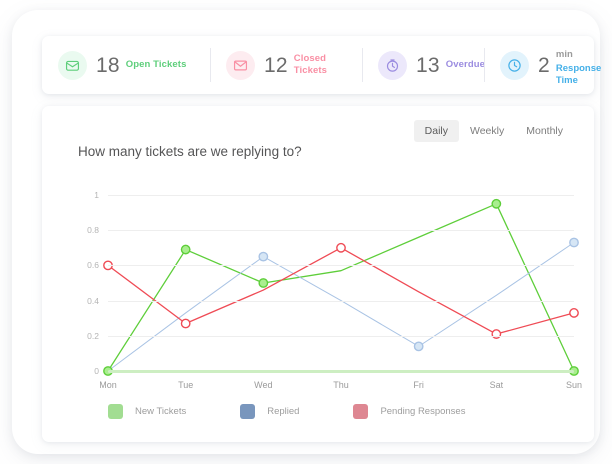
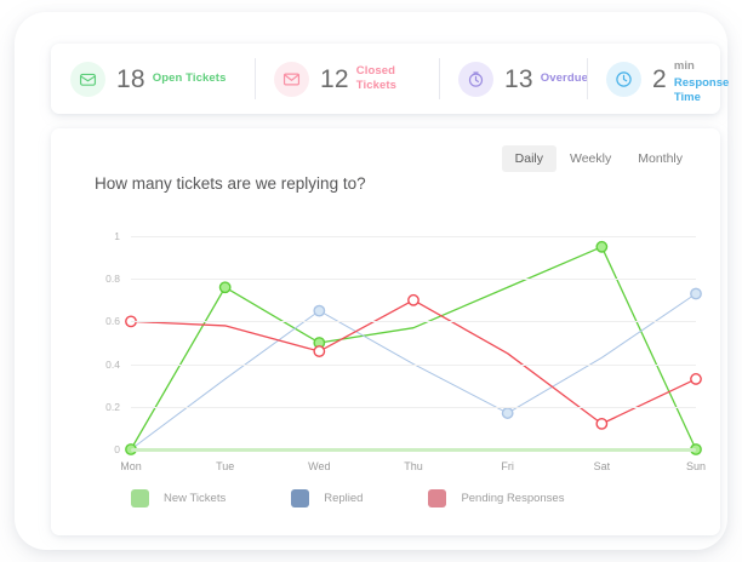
New Tickets/Tue: 0.69 -> 0.76
Pending Responses/Tue: 0.27 -> 0.58
Replied/Fri: 0.14 -> 0.17
Pending Responses/Sat: 0.21 -> 0.12
